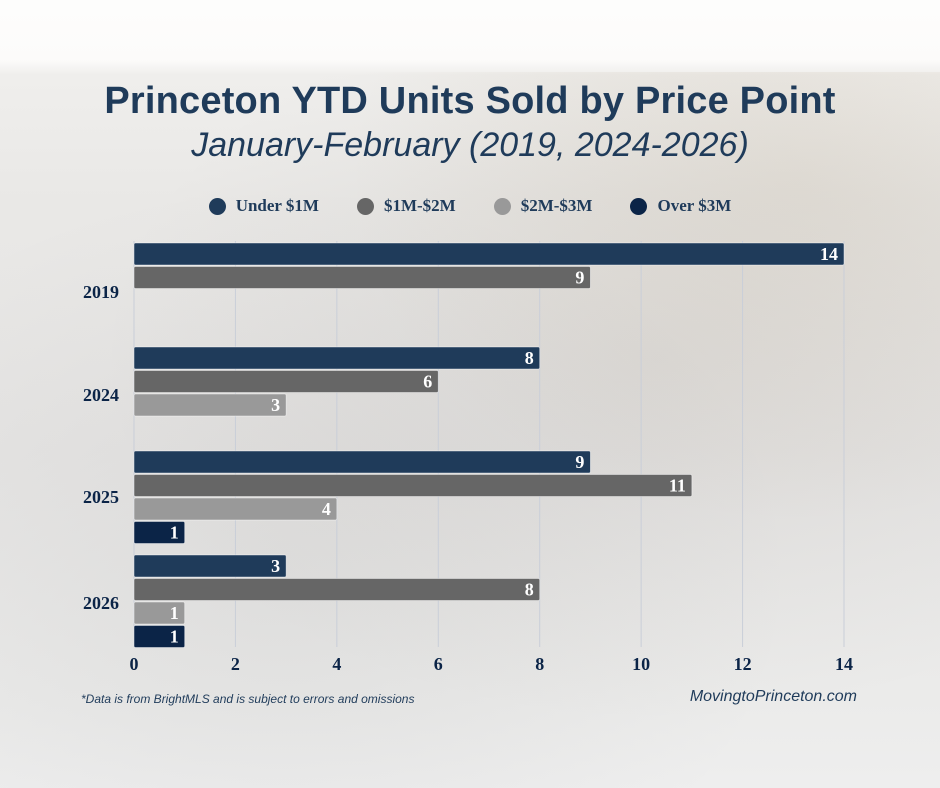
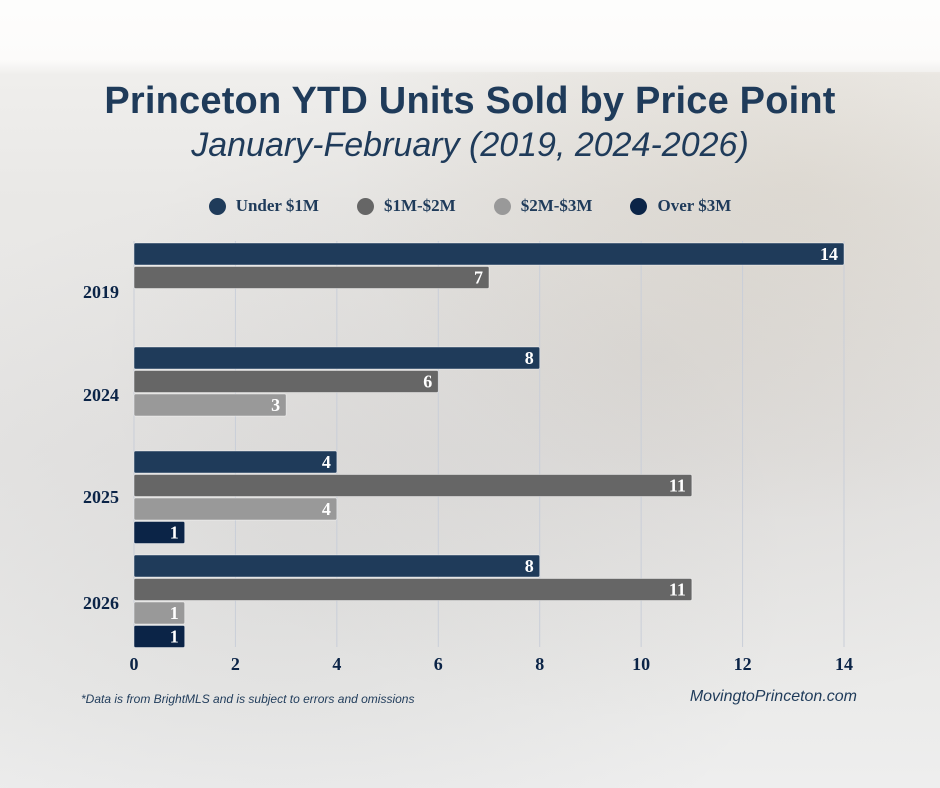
$1M-$2M/2019: 9 -> 7
Under $1M/2025: 9 -> 4
Under $1M/2026: 3 -> 8
$1M-$2M/2026: 8 -> 11
